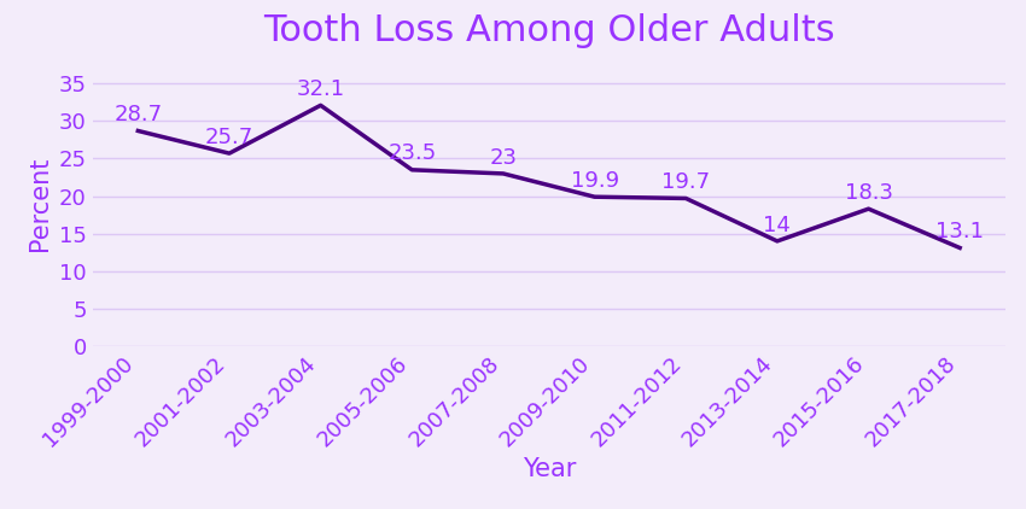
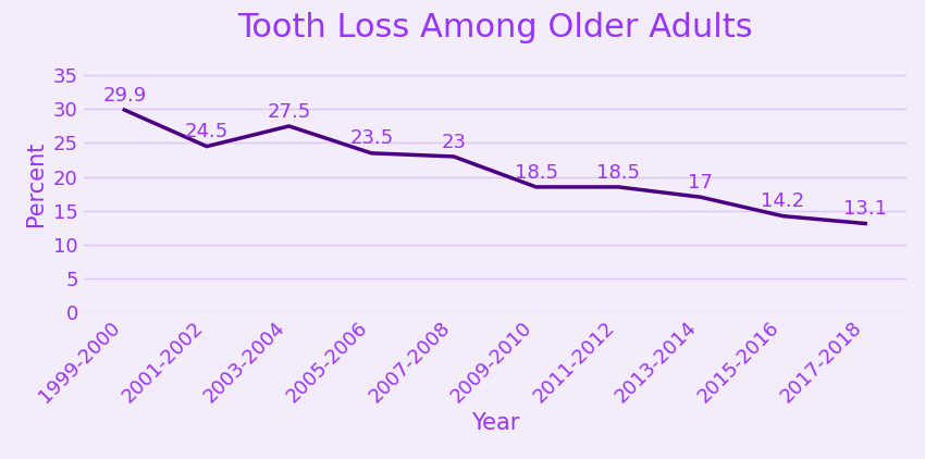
1999-2000: 28.7 -> 29.9
2001-2002: 25.7 -> 24.5
2003-2004: 32.1 -> 27.5
2009-2010: 19.9 -> 18.5
2011-2012: 19.7 -> 18.5
2013-2014: 14 -> 17
2015-2016: 18.3 -> 14.2
